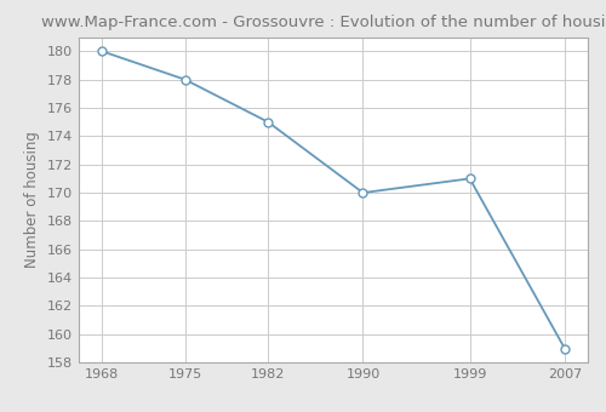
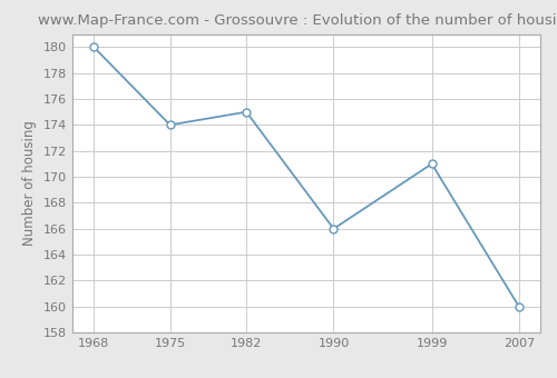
1975: 178 -> 174
1990: 170 -> 166
2007: 159 -> 160
